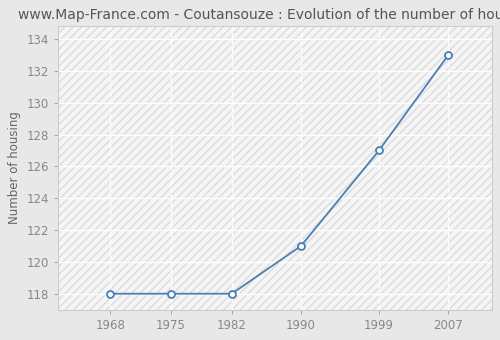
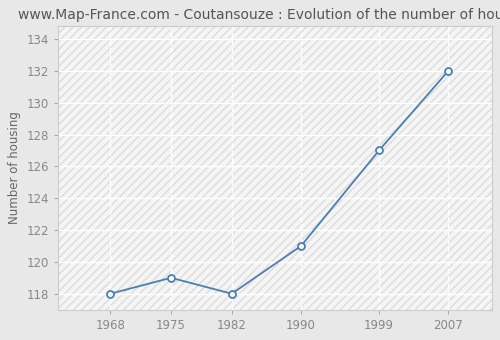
1975: 118 -> 119
2007: 133 -> 132
